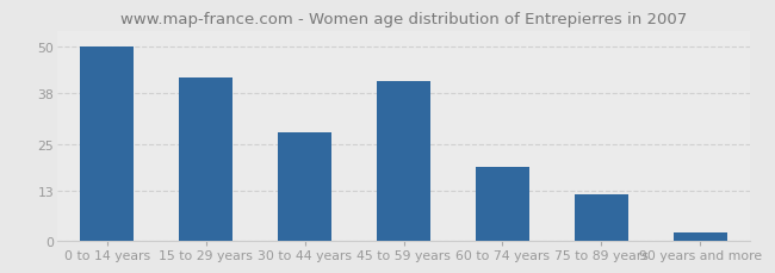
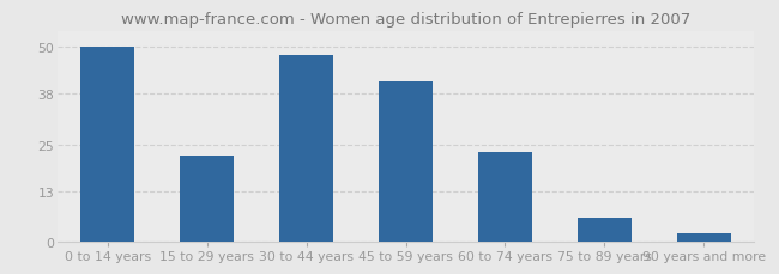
15 to 29 years: 42 -> 22
30 to 44 years: 28 -> 48
60 to 74 years: 19 -> 23
75 to 89 years: 12 -> 6
